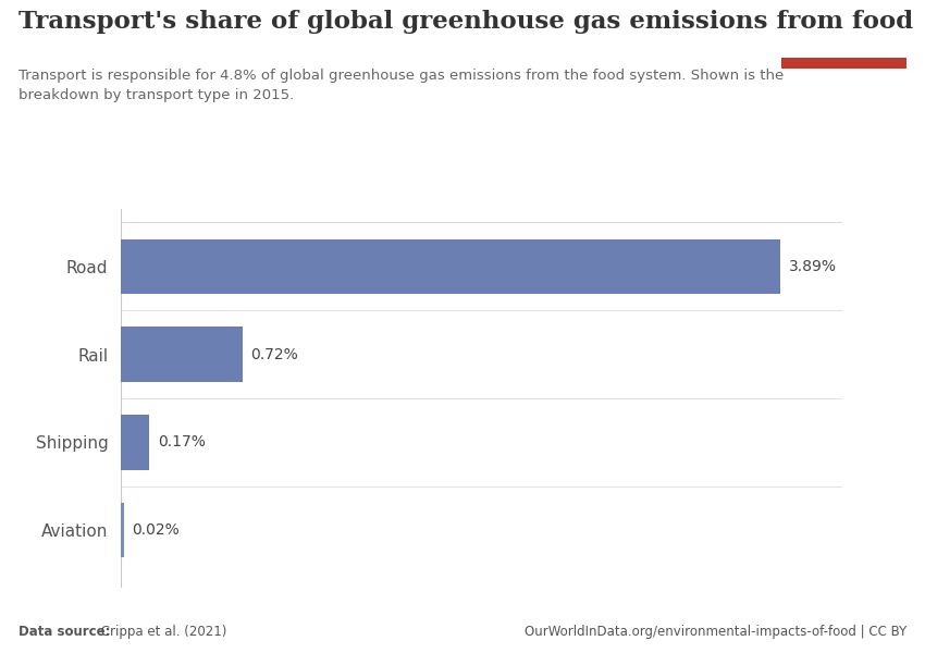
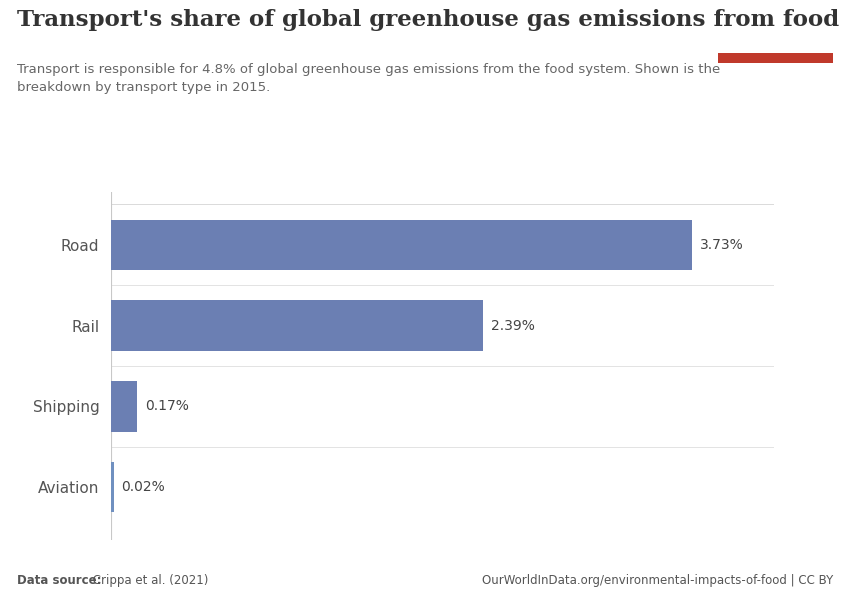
Road: 3.89% -> 3.73%
Rail: 0.72% -> 2.39%
